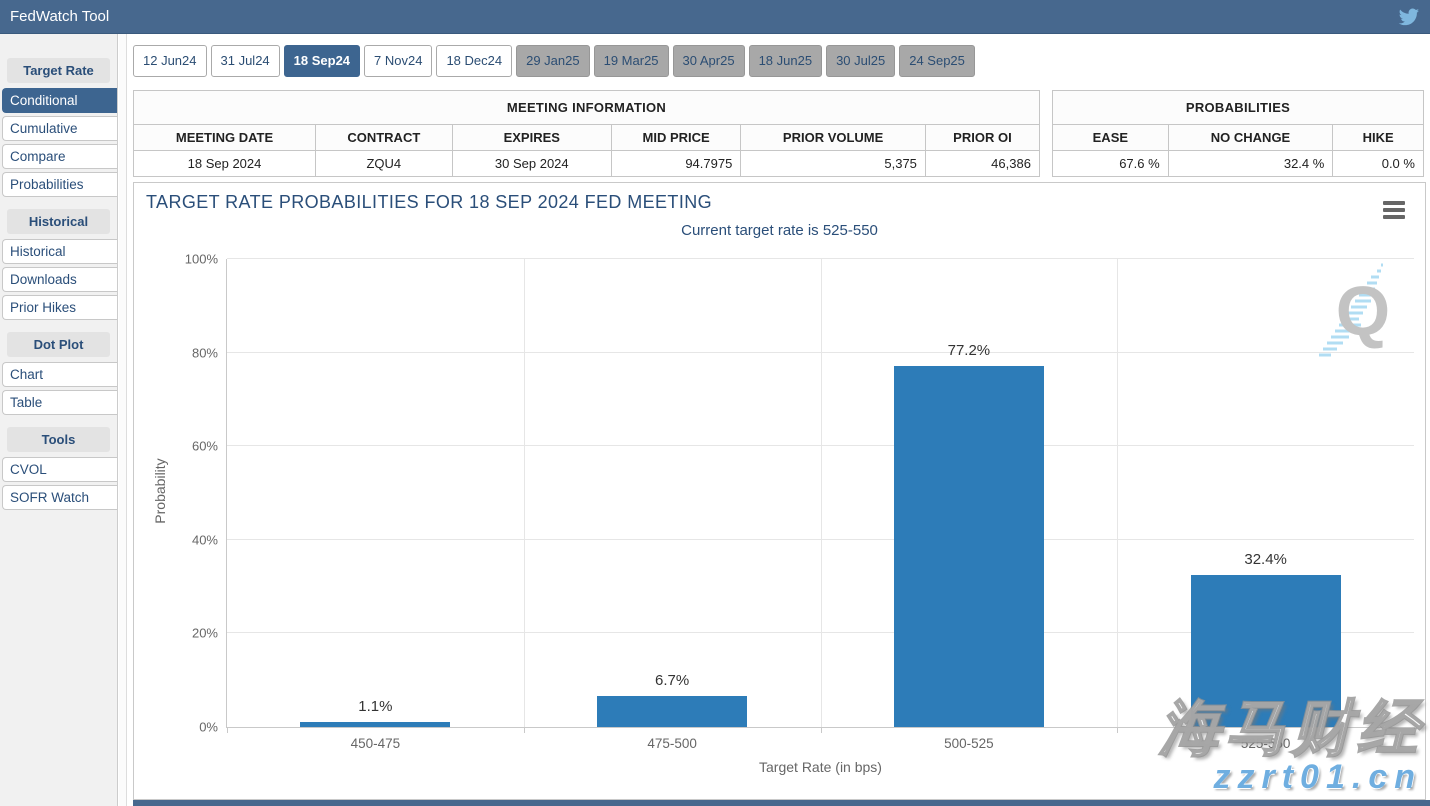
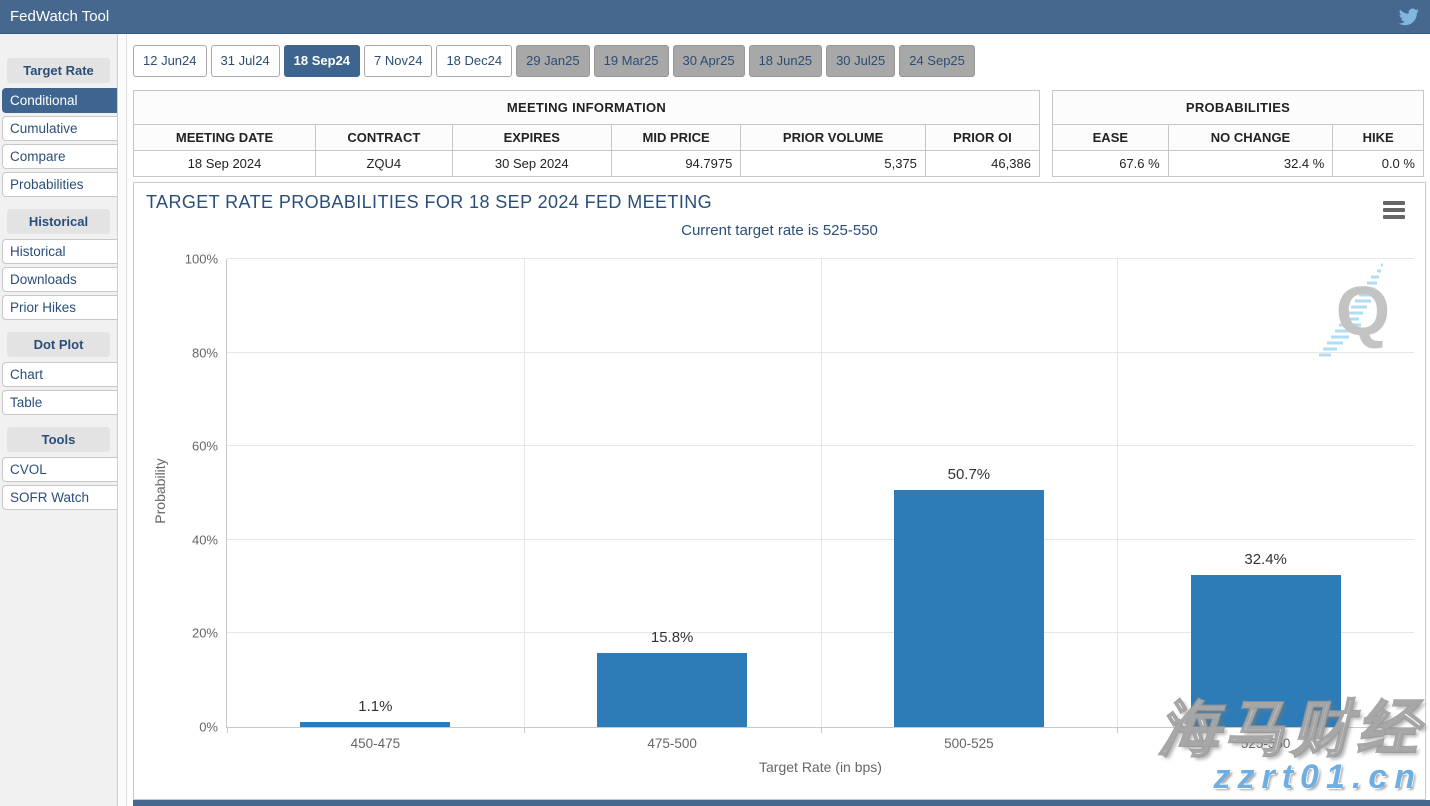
475-500: 6.7% -> 15.8%
500-525: 77.2% -> 50.7%
